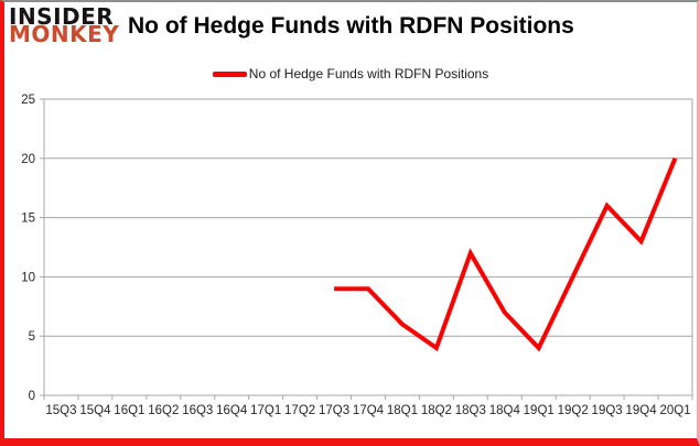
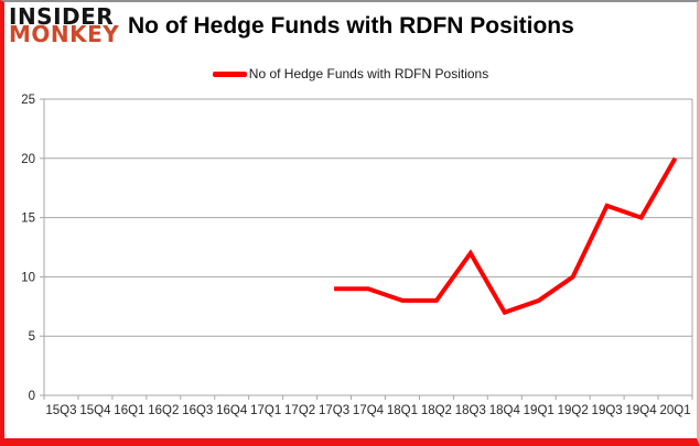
18Q1: 6 -> 8
18Q2: 4 -> 8
19Q1: 4 -> 8
19Q4: 13 -> 15
